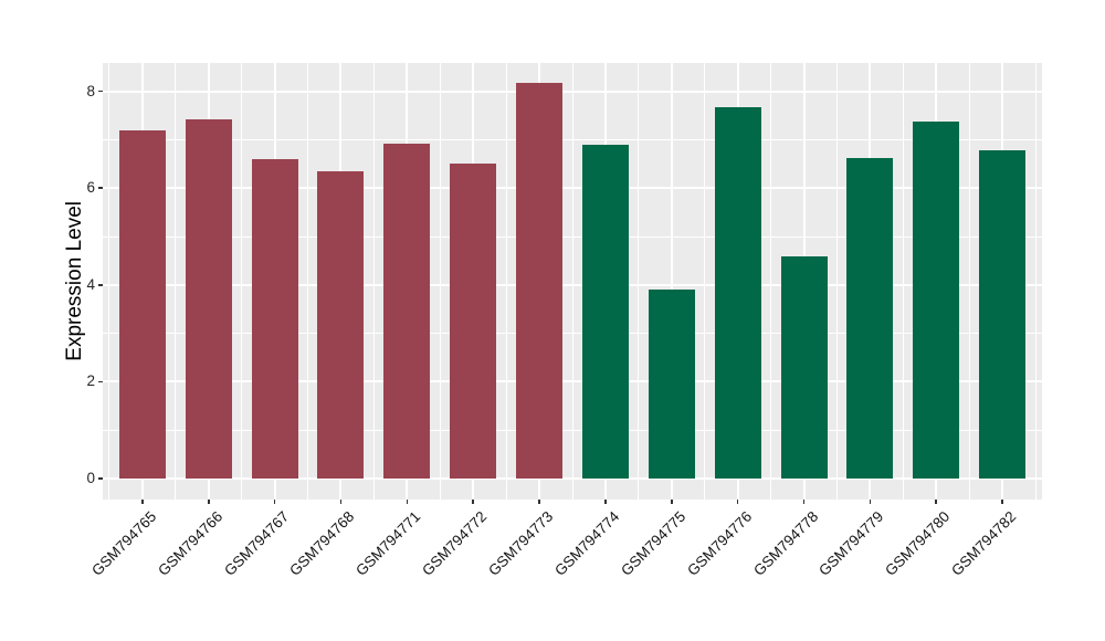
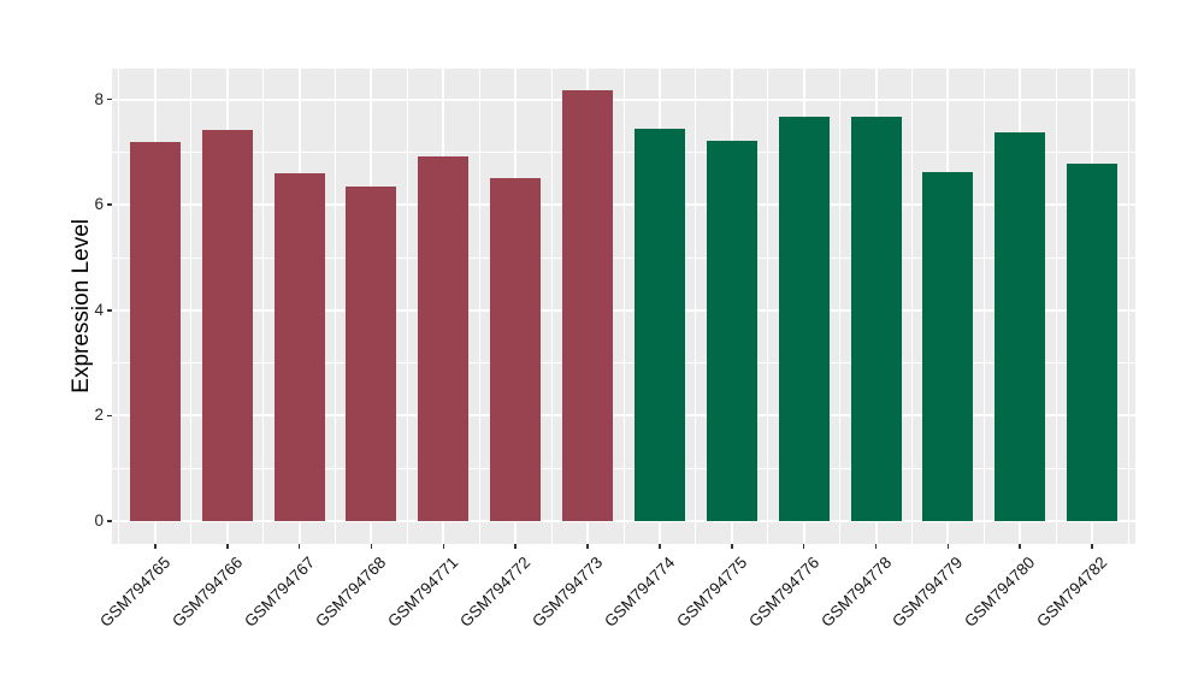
GSM794774: 6.9 -> 7.4
GSM794775: 3.9 -> 7.2
GSM794778: 4.6 -> 7.7
